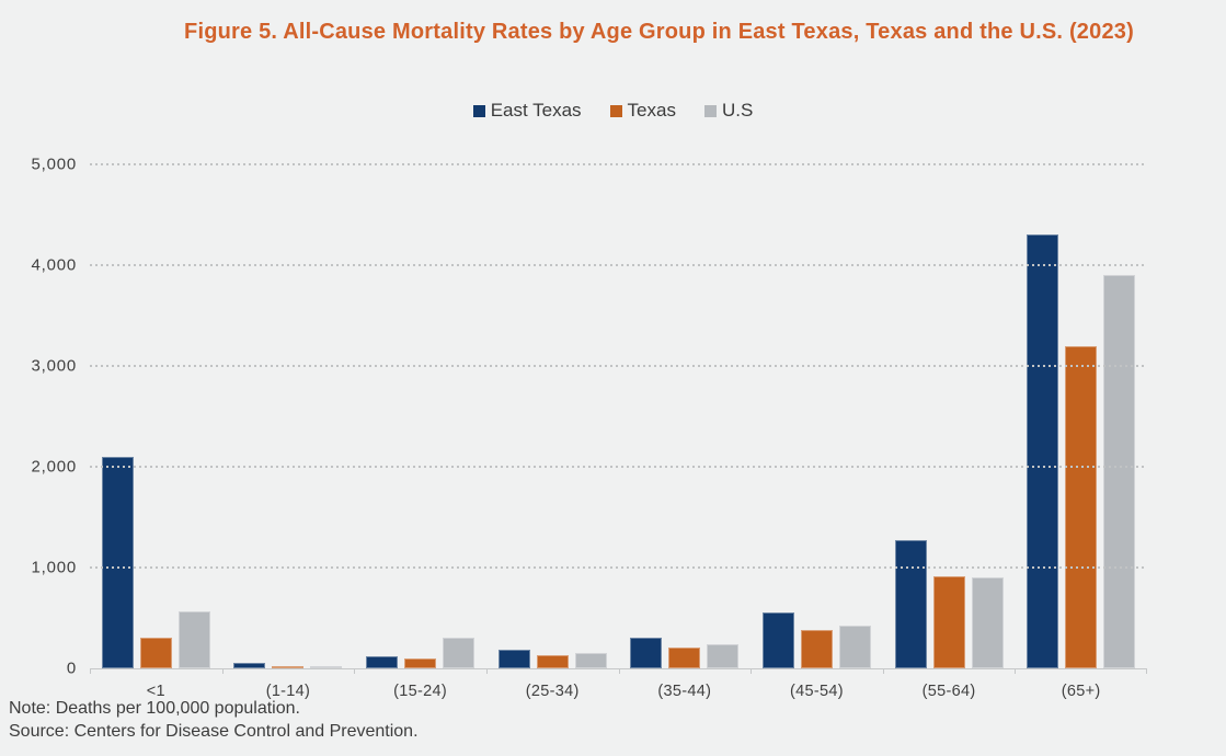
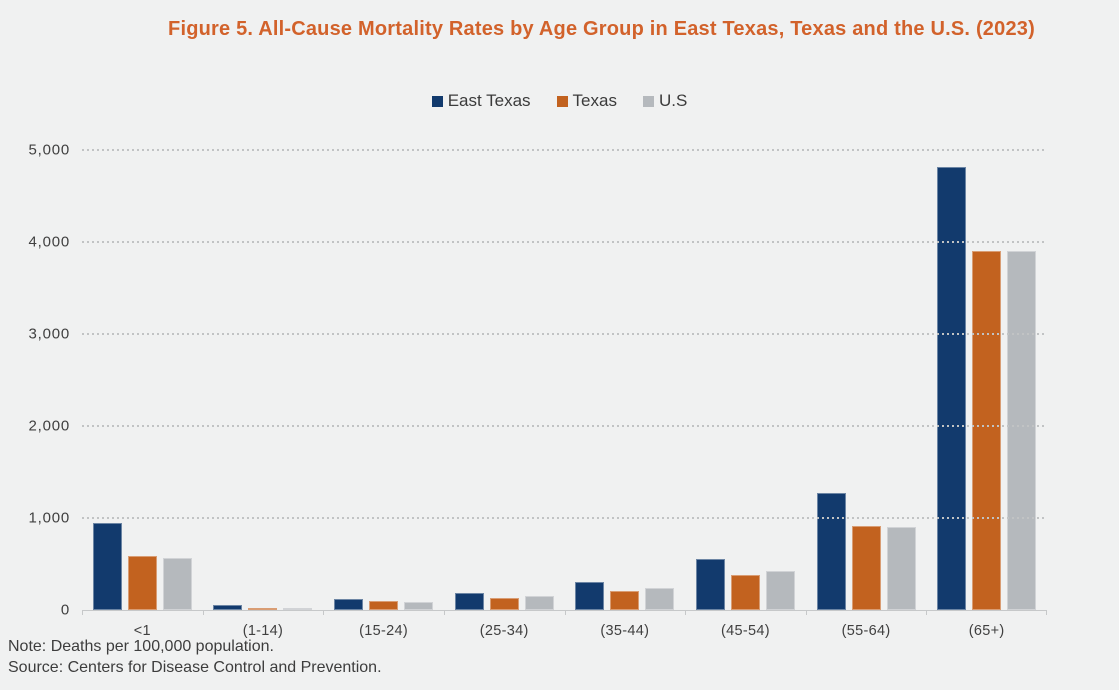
East Texas/<1: 2100 -> 1000
Texas/<1: 300 -> 600
U.S/(15-24): 300 -> 100
East Texas/(65+): 4300 -> 4800
Texas/(65+): 3200 -> 3900
